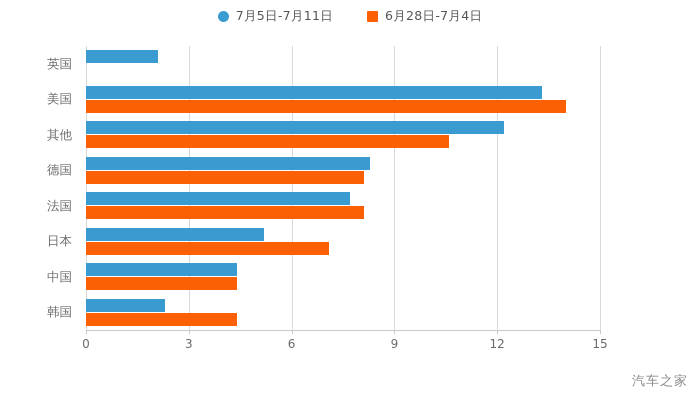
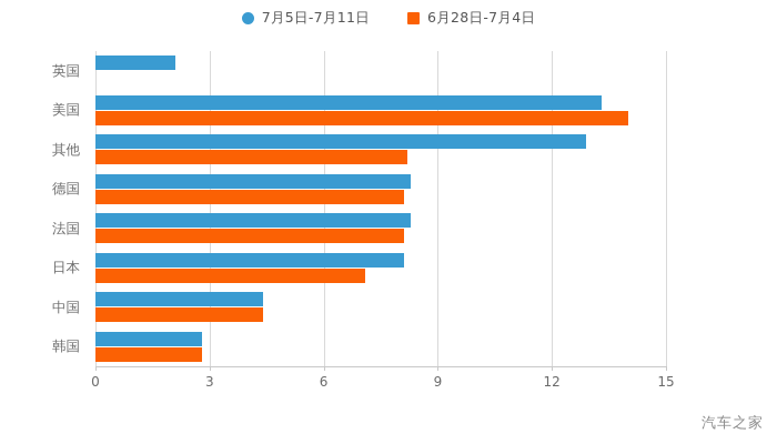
7月5日-7月11日/其他: 12.2 -> 12.9
6月28日-7月4日/其他: 10.6 -> 8.2
7月5日-7月11日/法国: 7.7 -> 8.3
7月5日-7月11日/日本: 5.2 -> 8.1
7月5日-7月11日/韩国: 2.3 -> 2.8
6月28日-7月4日/韩国: 4.4 -> 2.8
